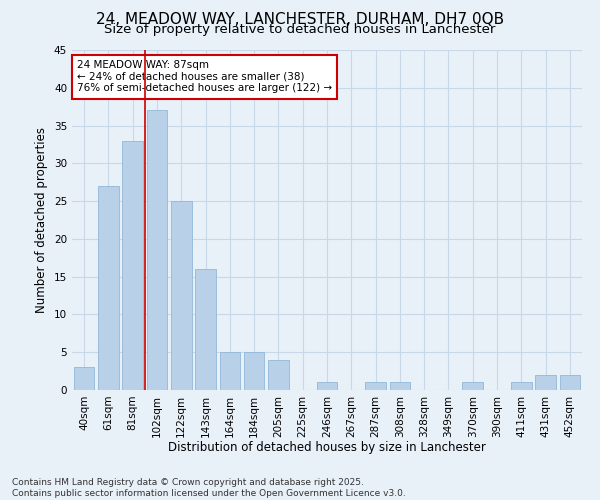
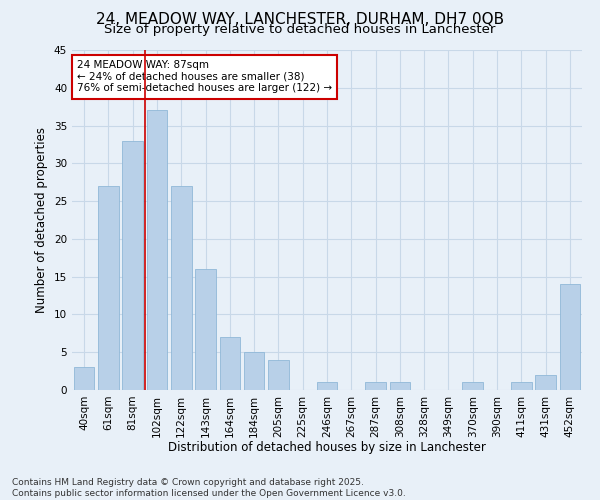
122sqm: 25 -> 27
164sqm: 5 -> 7
452sqm: 2 -> 14
